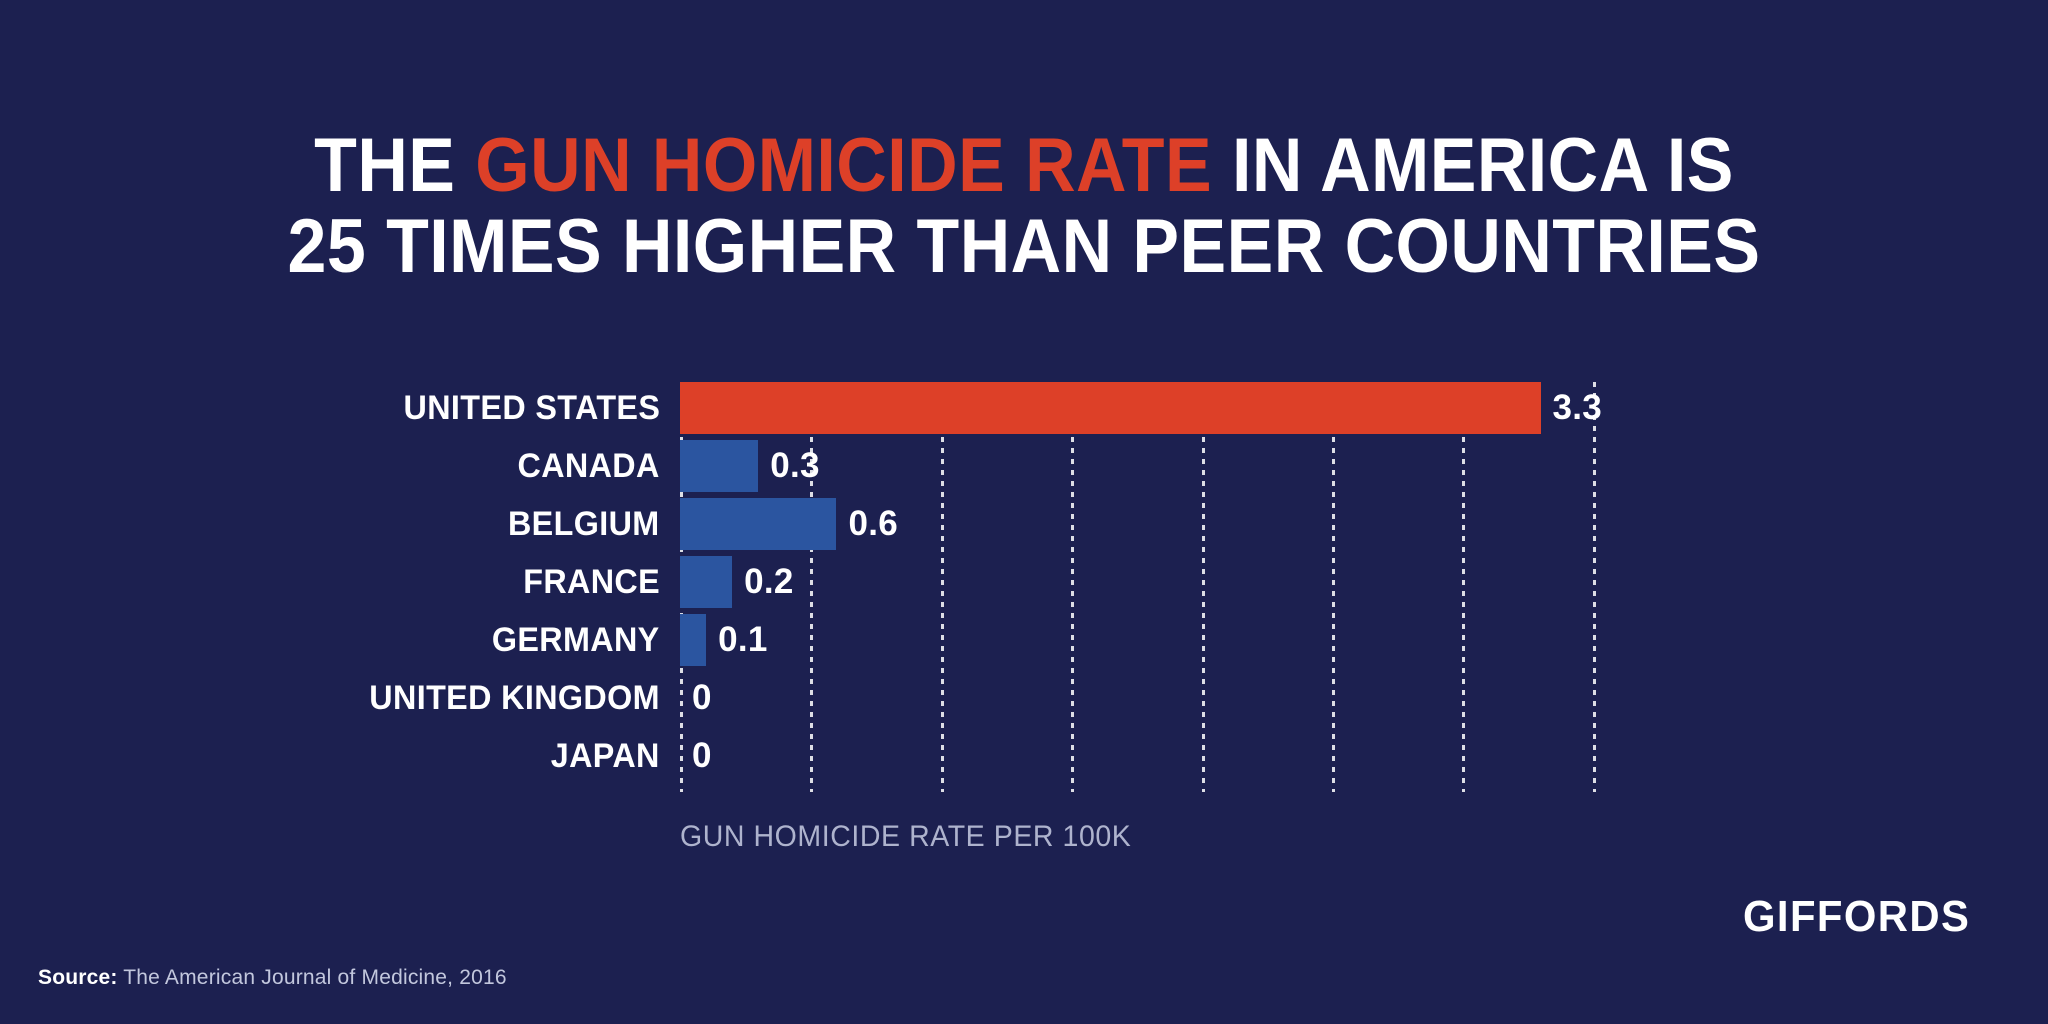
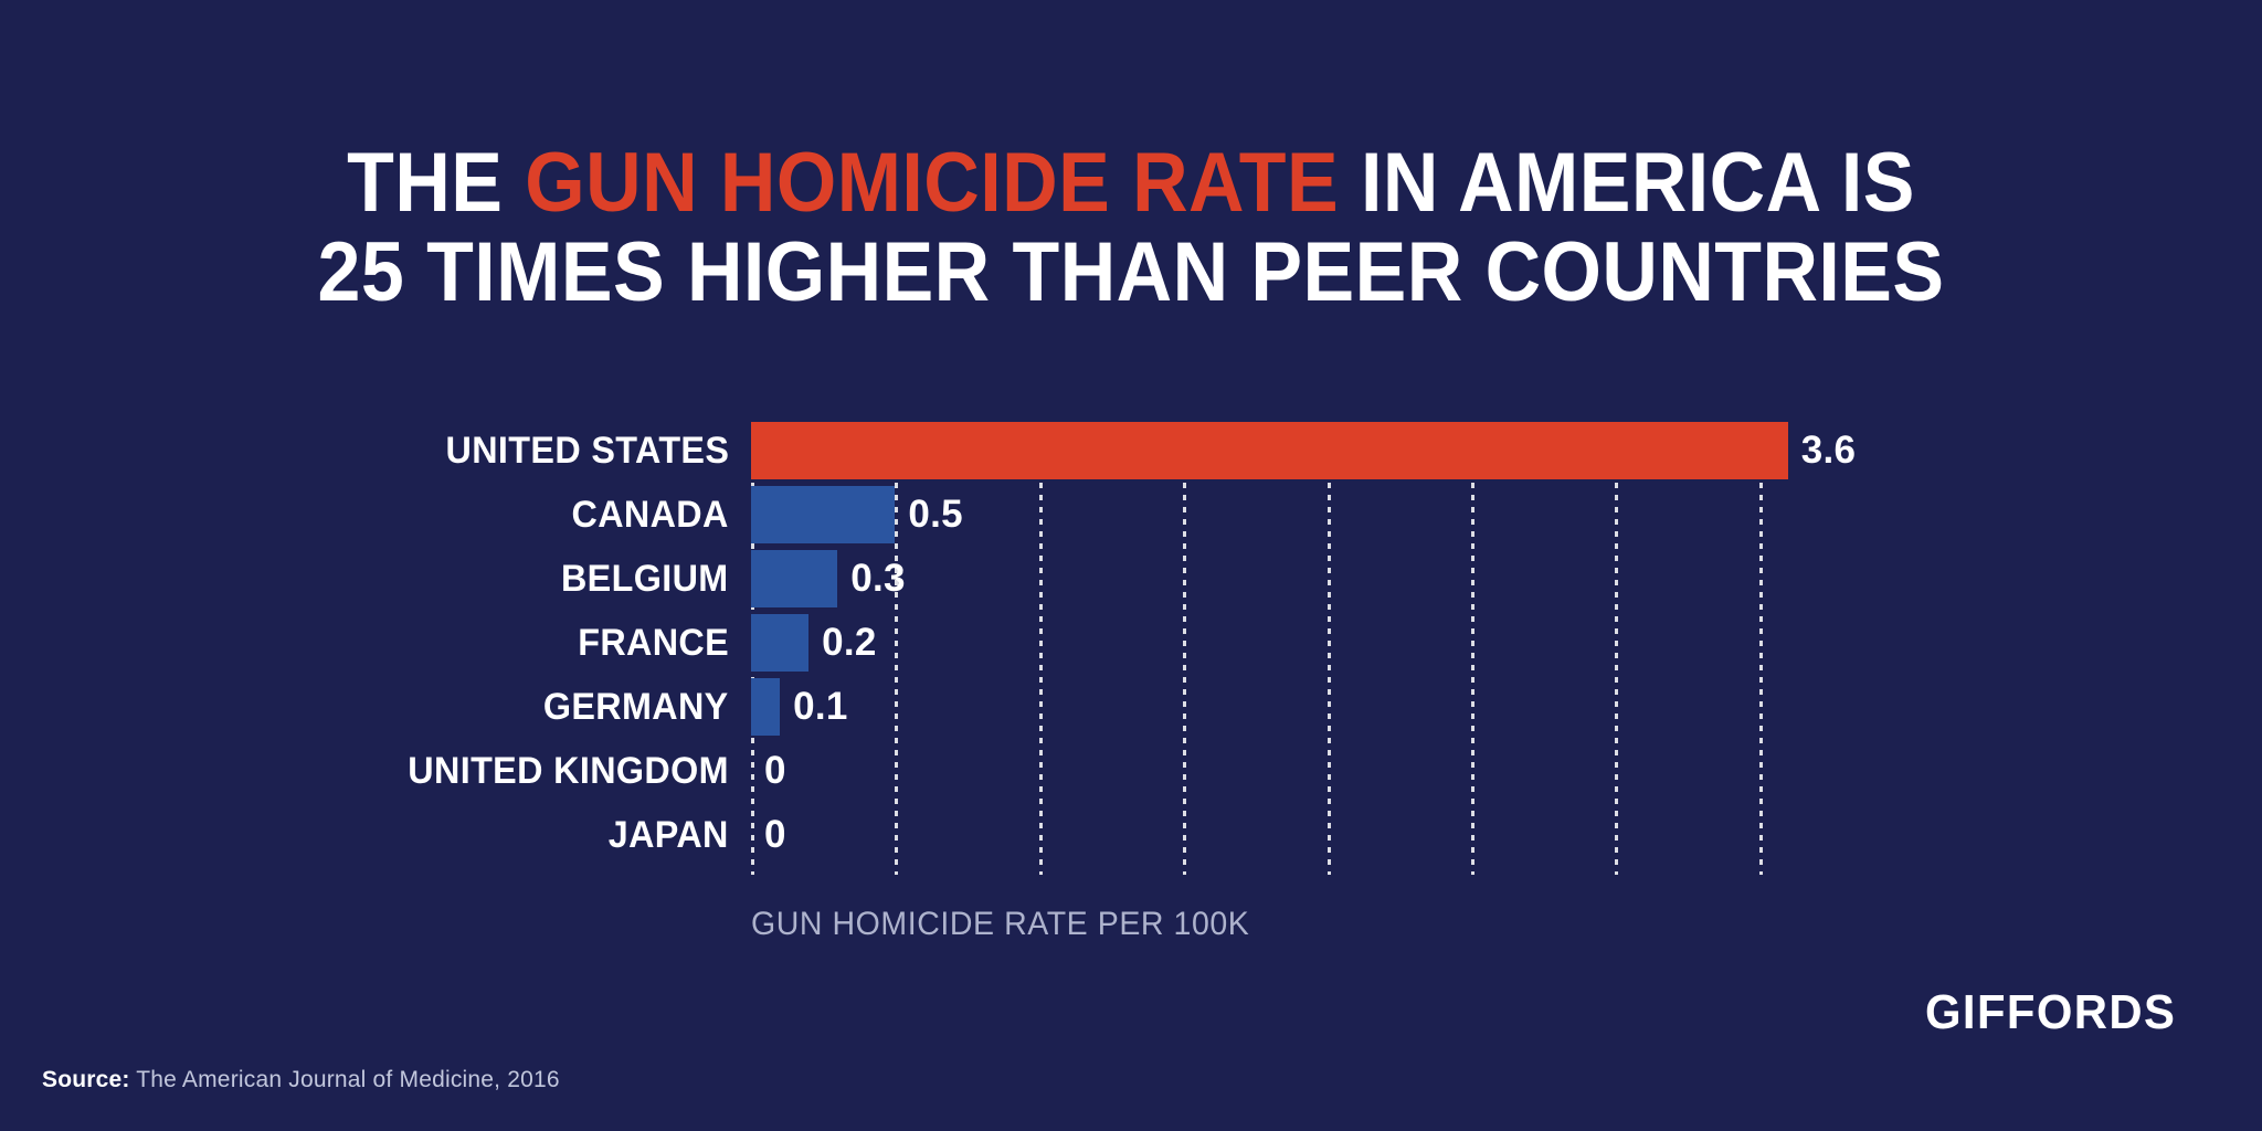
UNITED STATES: 3.3 -> 3.6
CANADA: 0.3 -> 0.5
BELGIUM: 0.6 -> 0.3
